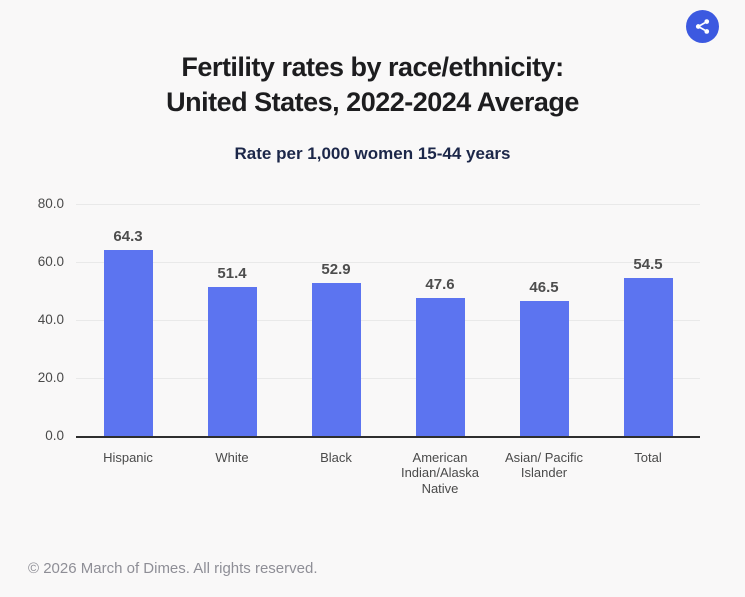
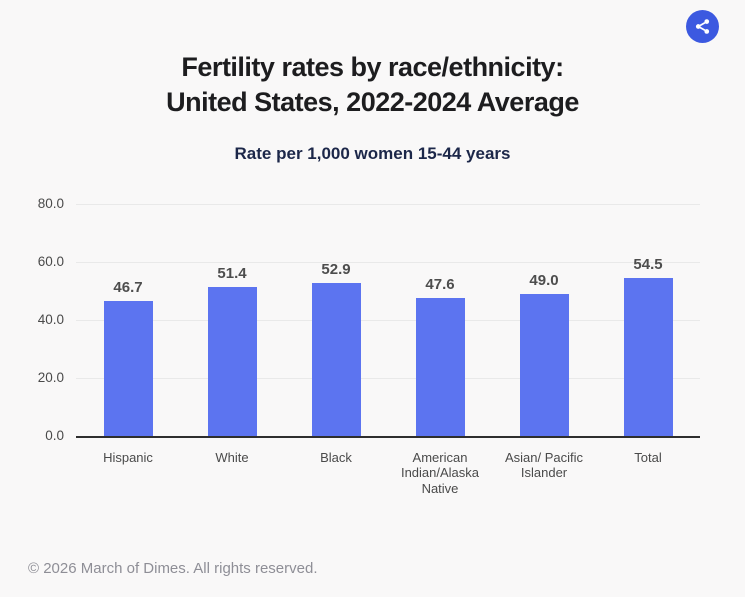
Hispanic: 64.3 -> 46.7
Asian/ Pacific Islander: 46.5 -> 49.0
